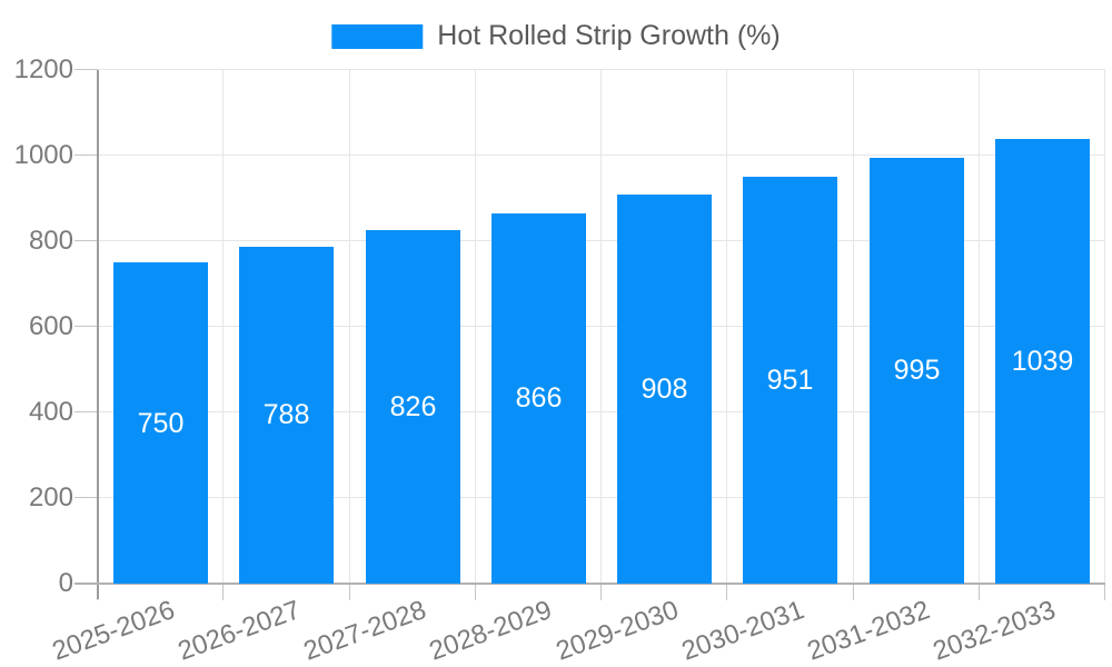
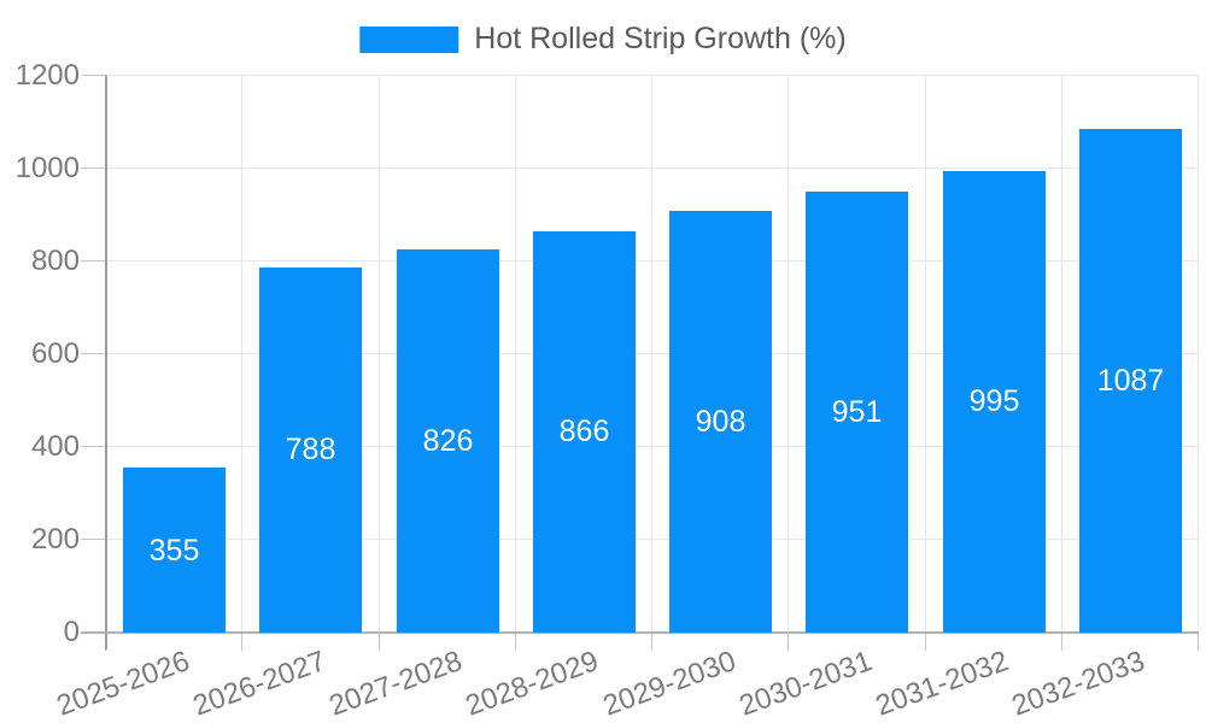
2025-2026: 750 -> 355
2032-2033: 1039 -> 1087
